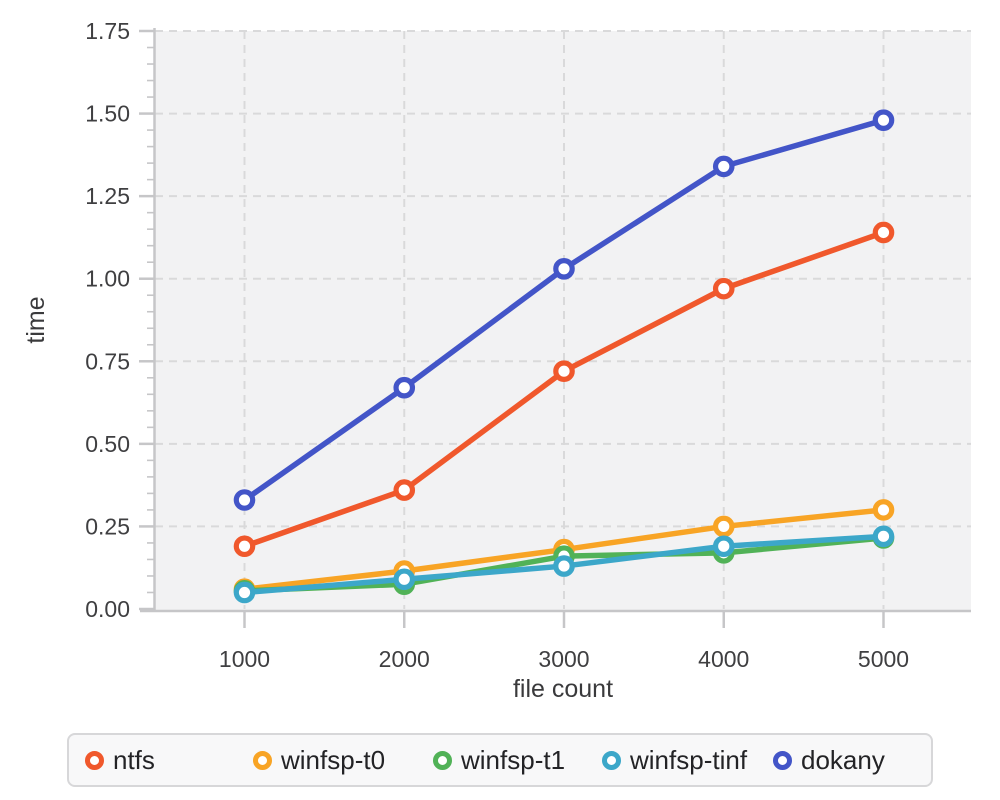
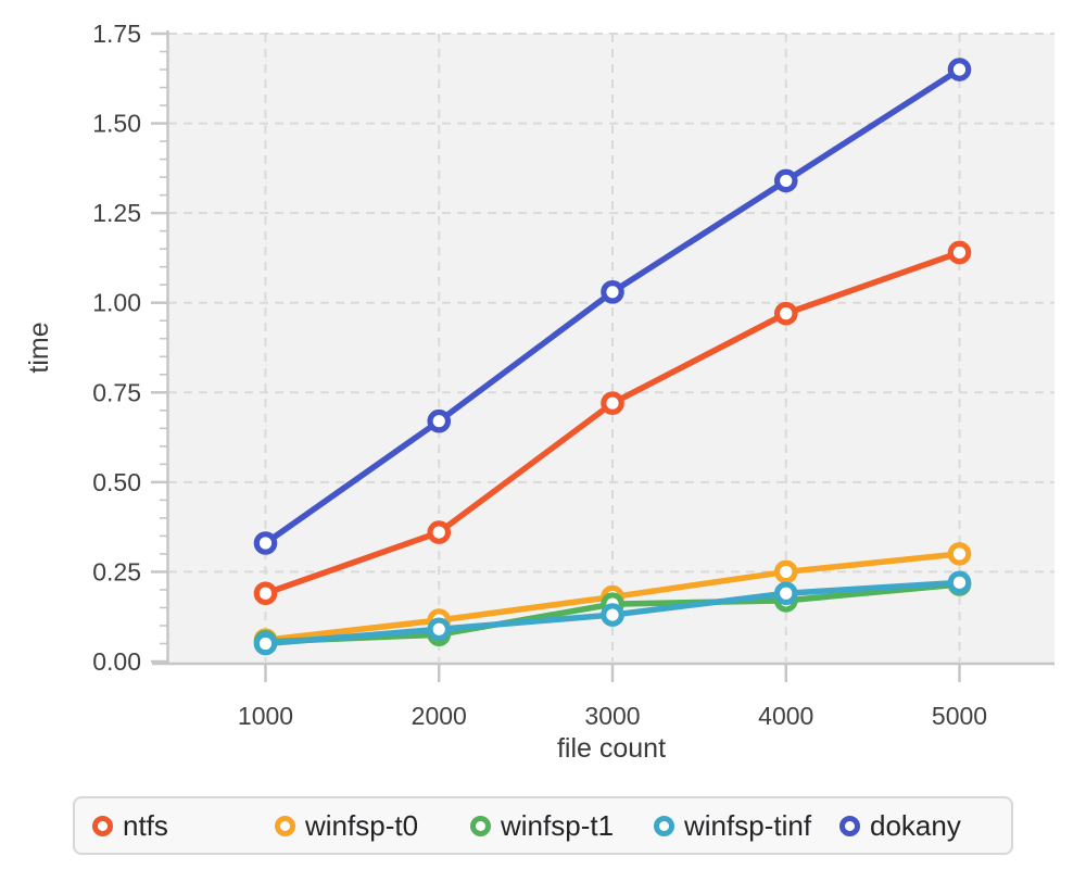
dokany/5000: 1.48 -> 1.65
